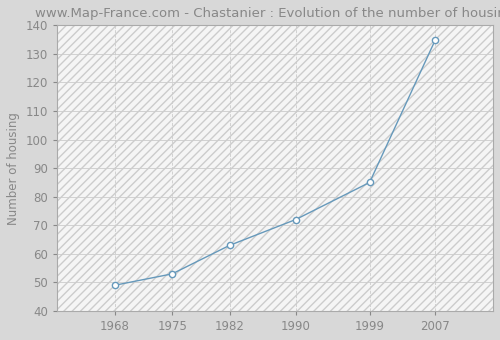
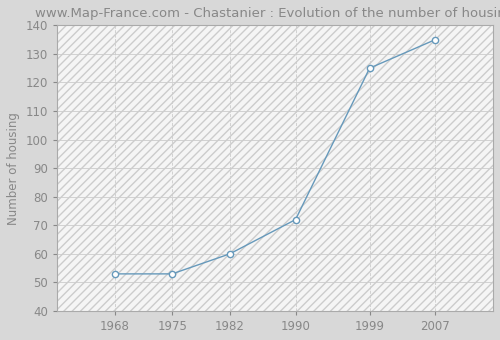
1968: 49 -> 53
1982: 63 -> 60
1999: 85 -> 125
